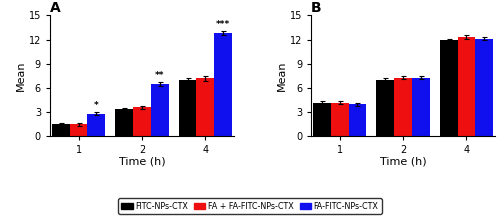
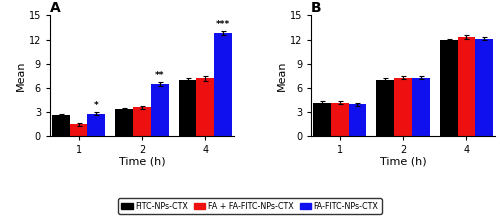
A/FITC-NPs-CTX/1: 1.5 -> 2.6
